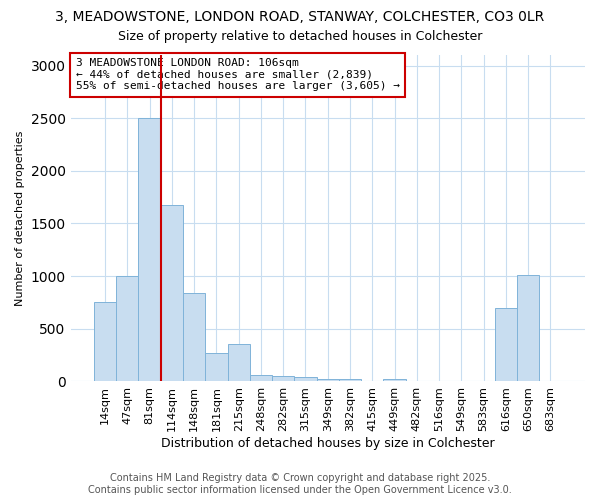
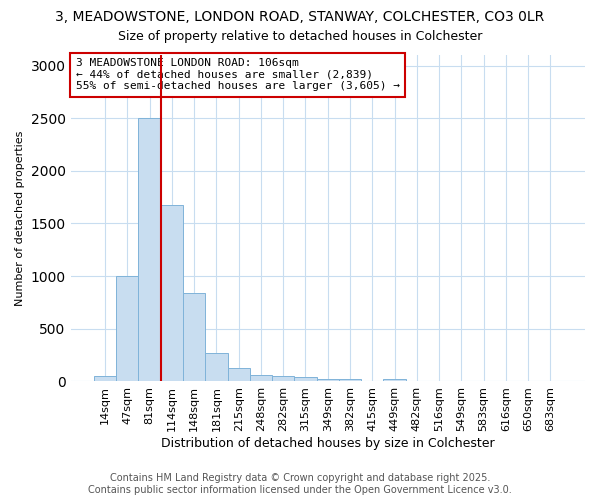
14sqm: 750 -> 50
215sqm: 360 -> 130
616sqm: 700 -> 0
650sqm: 1010 -> 0
